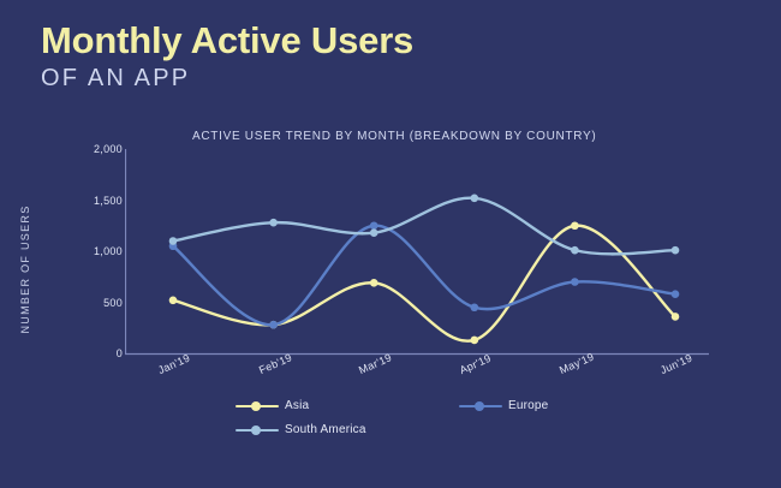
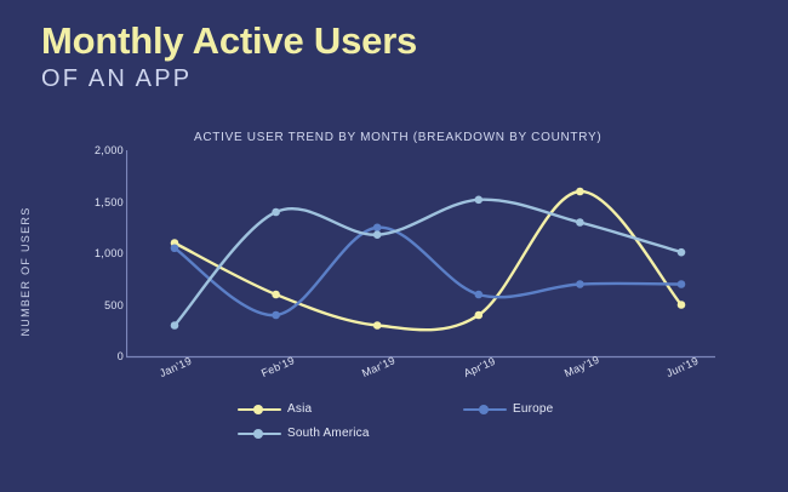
Asia/Jan'19: 500 -> 1100
South America/Jan'19: 1100 -> 300
Asia/Feb'19: 300 -> 600
Europe/Feb'19: 300 -> 400
South America/Feb'19: 1300 -> 1400
Asia/Mar'19: 700 -> 300
Asia/Apr'19: 100 -> 400
Europe/Apr'19: 400 -> 600
Asia/May'19: 1200 -> 1600
South America/May'19: 1000 -> 1300
Asia/Jun'19: 400 -> 500
Europe/Jun'19: 600 -> 700
